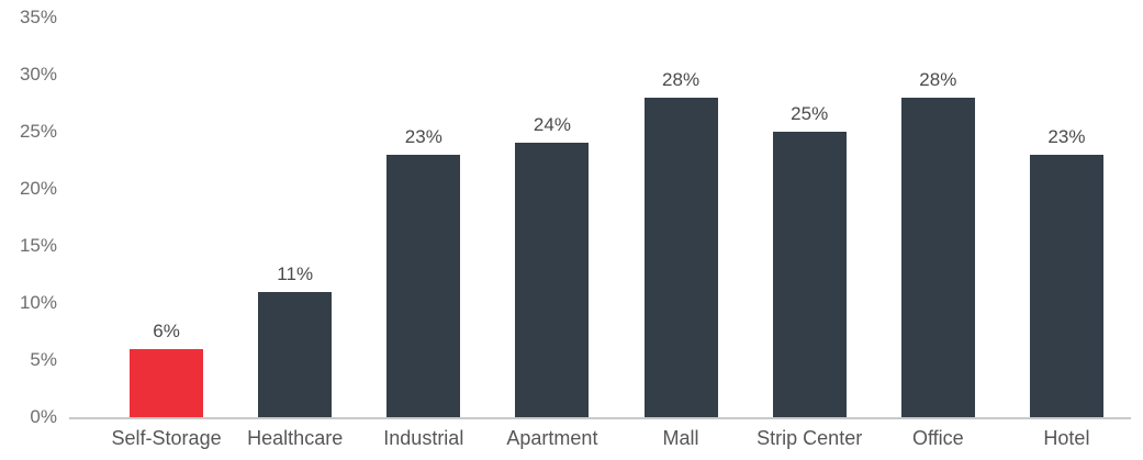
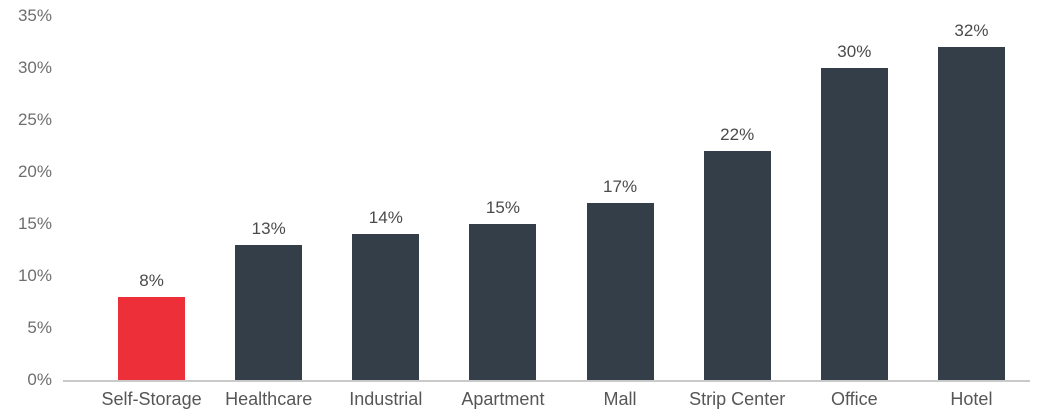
Self-Storage: 6% -> 8%
Healthcare: 11% -> 13%
Industrial: 23% -> 14%
Apartment: 24% -> 15%
Mall: 28% -> 17%
Strip Center: 25% -> 22%
Office: 28% -> 30%
Hotel: 23% -> 32%
